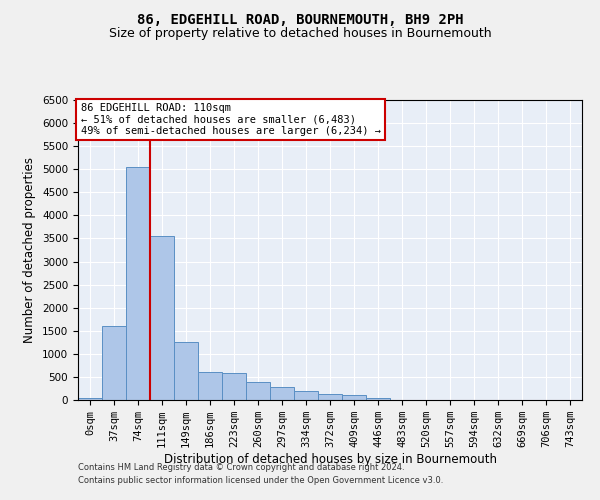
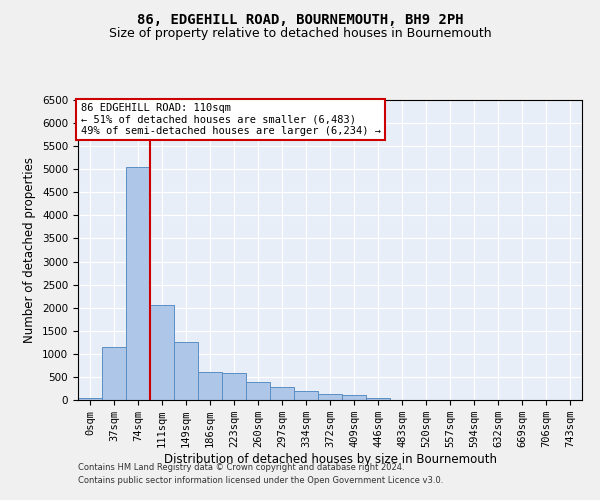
37sqm: 1600 -> 1150
111sqm: 3550 -> 2050
